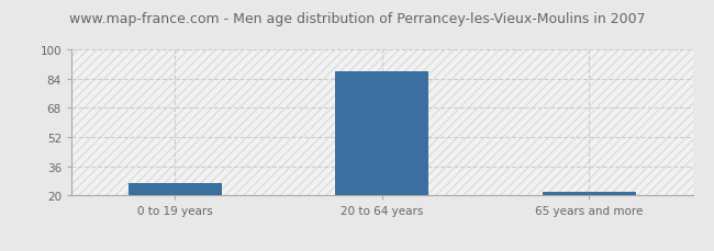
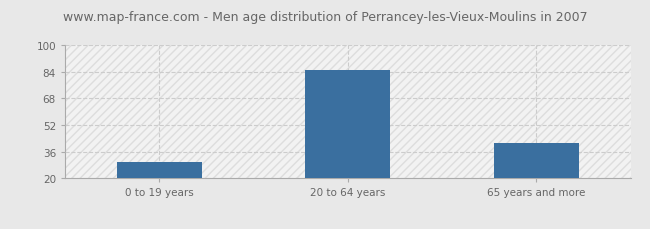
0 to 19 years: 27 -> 30
20 to 64 years: 88 -> 85
65 years and more: 22 -> 41
